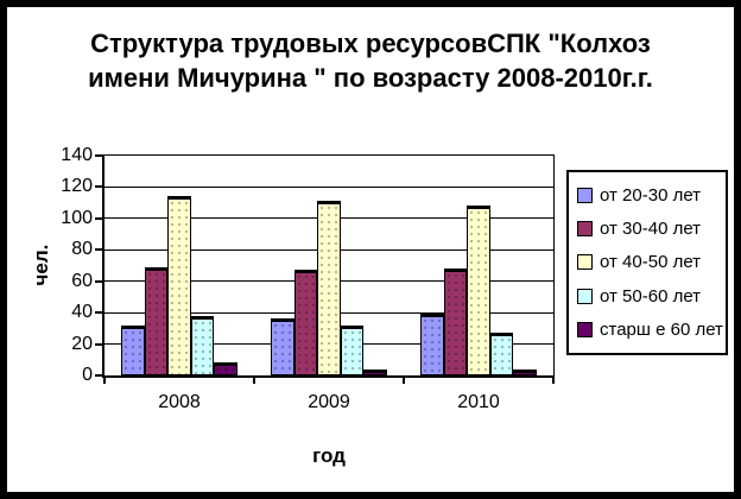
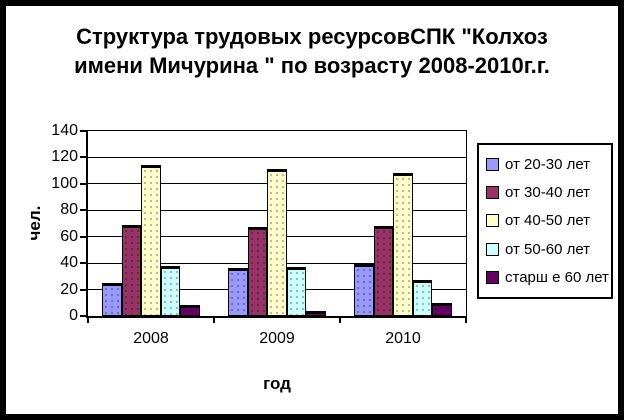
от 20-30 лет/2008: 32 -> 25
от 50-60 лет/2009: 32 -> 37
старш е 60 лет/2010: 4 -> 10
